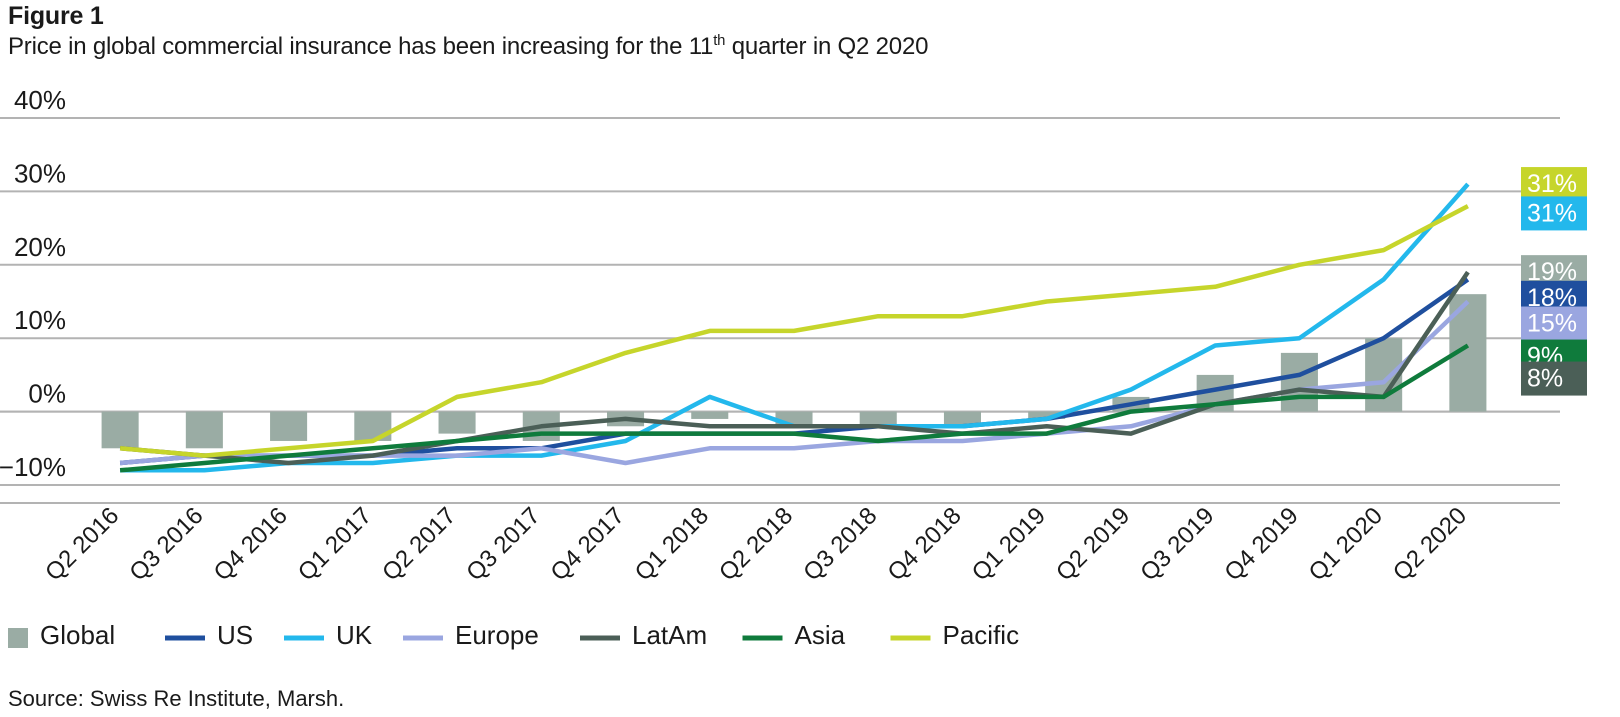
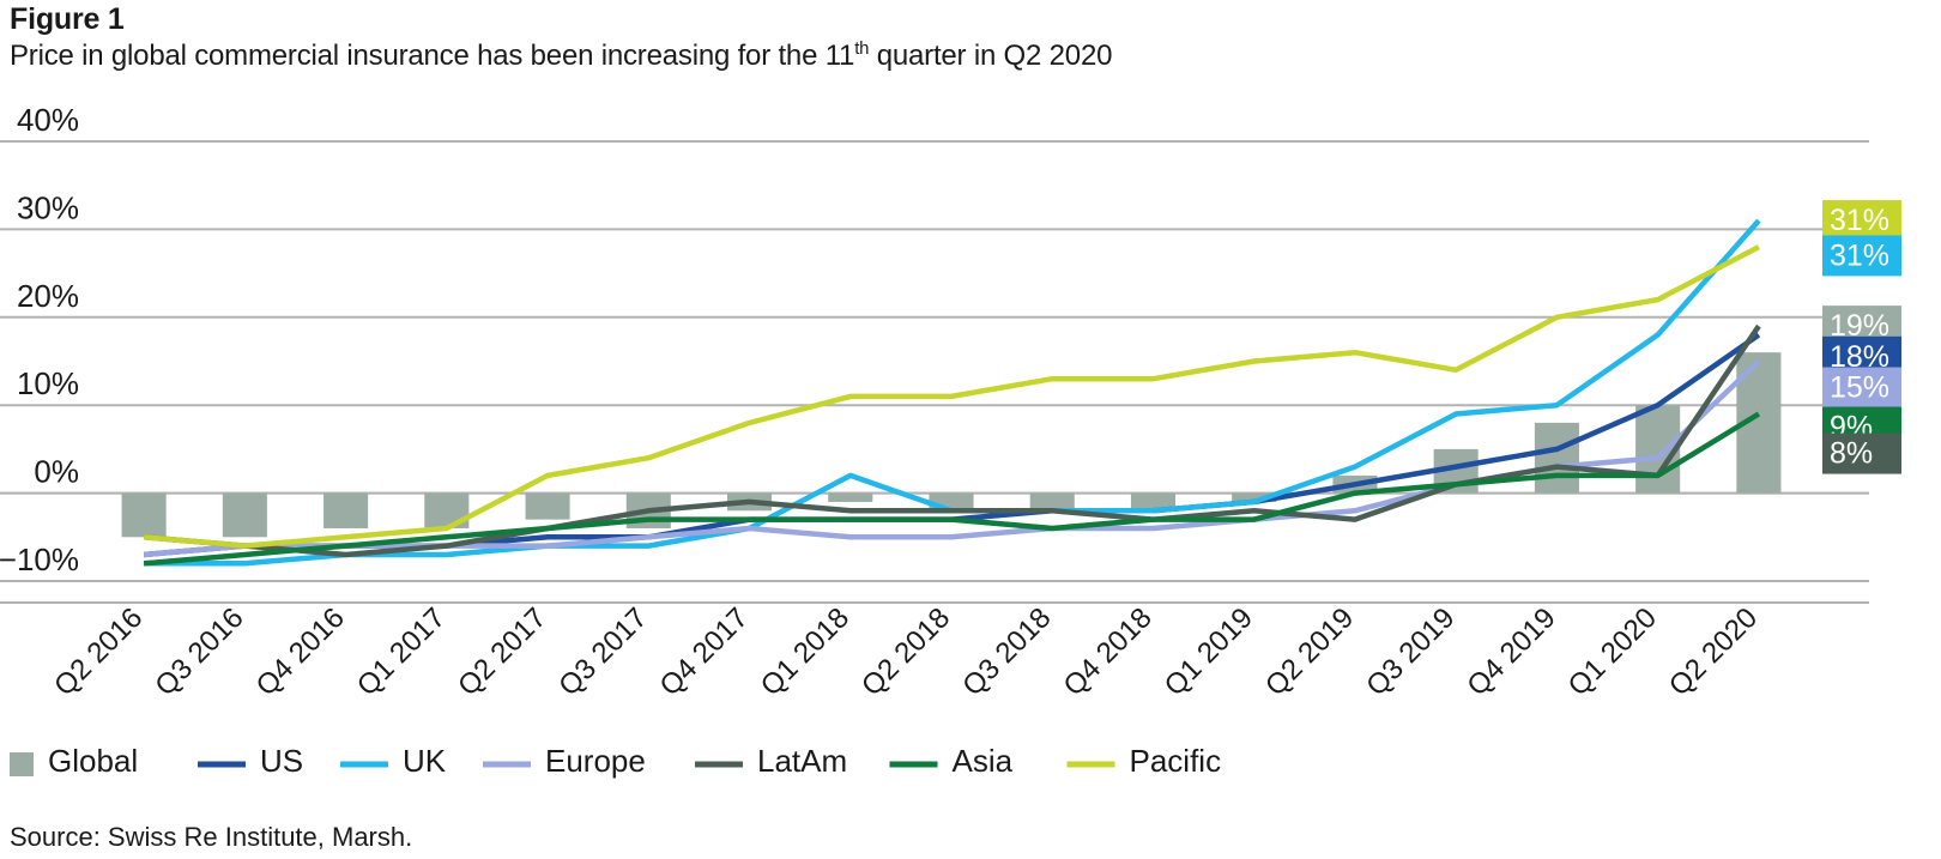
Europe/Q4 2017: -7% -> -4%
Pacific/Q3 2019: 17% -> 14%
